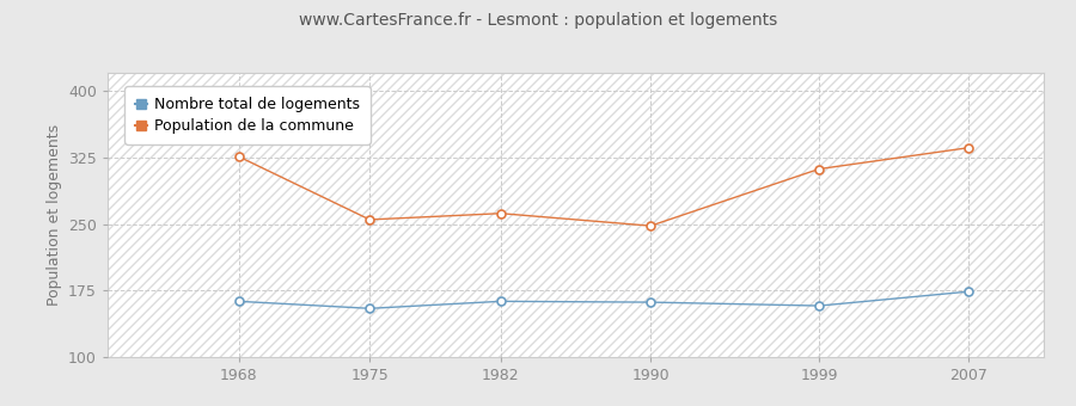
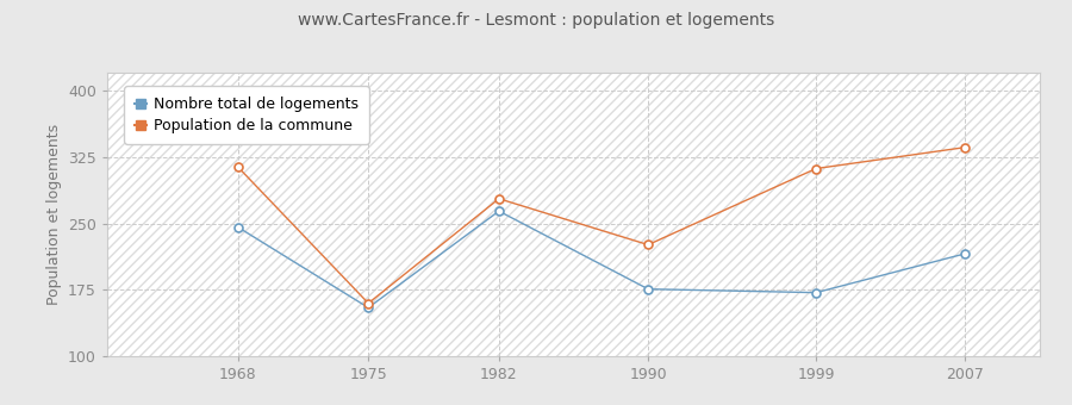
Nombre total de logements/1968: 163 -> 246
Population de la commune/1968: 326 -> 314
Population de la commune/1975: 255 -> 160
Nombre total de logements/1982: 163 -> 264
Population de la commune/1982: 262 -> 278
Nombre total de logements/1990: 162 -> 176
Population de la commune/1990: 248 -> 226
Nombre total de logements/1999: 158 -> 172
Nombre total de logements/2007: 174 -> 216
